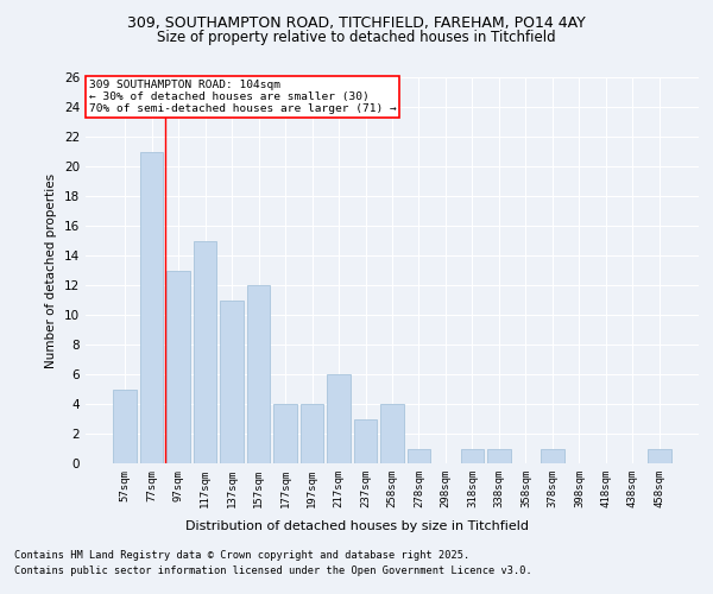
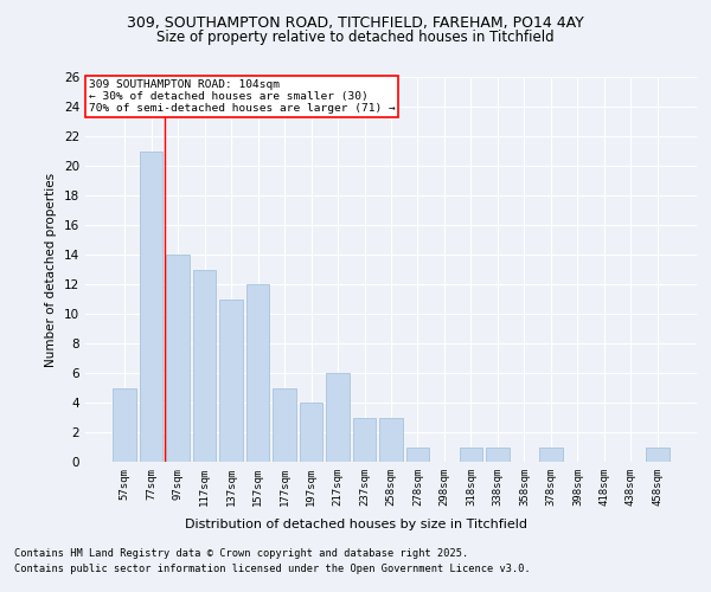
97sqm: 13 -> 14
117sqm: 15 -> 13
177sqm: 4 -> 5
258sqm: 4 -> 3
